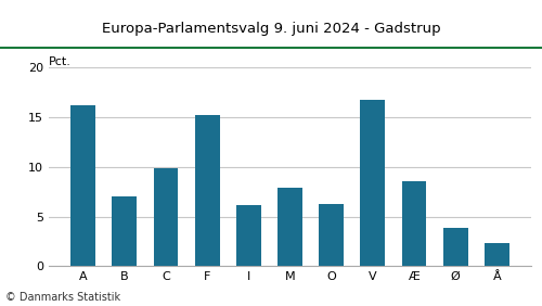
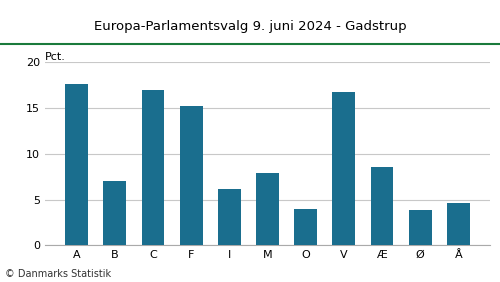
A: 16.2 -> 17.6
C: 9.9 -> 17.0
O: 6.3 -> 4.0
Å: 2.3 -> 4.6
